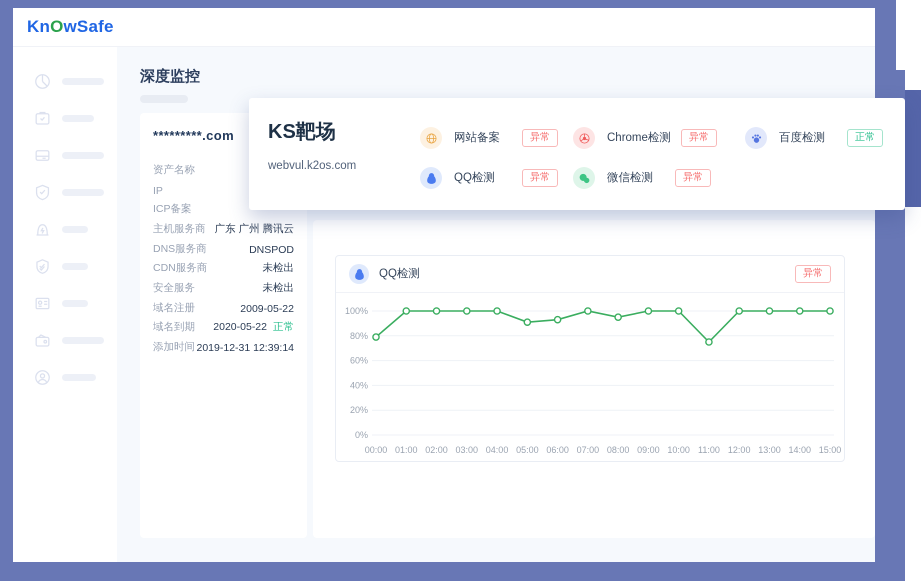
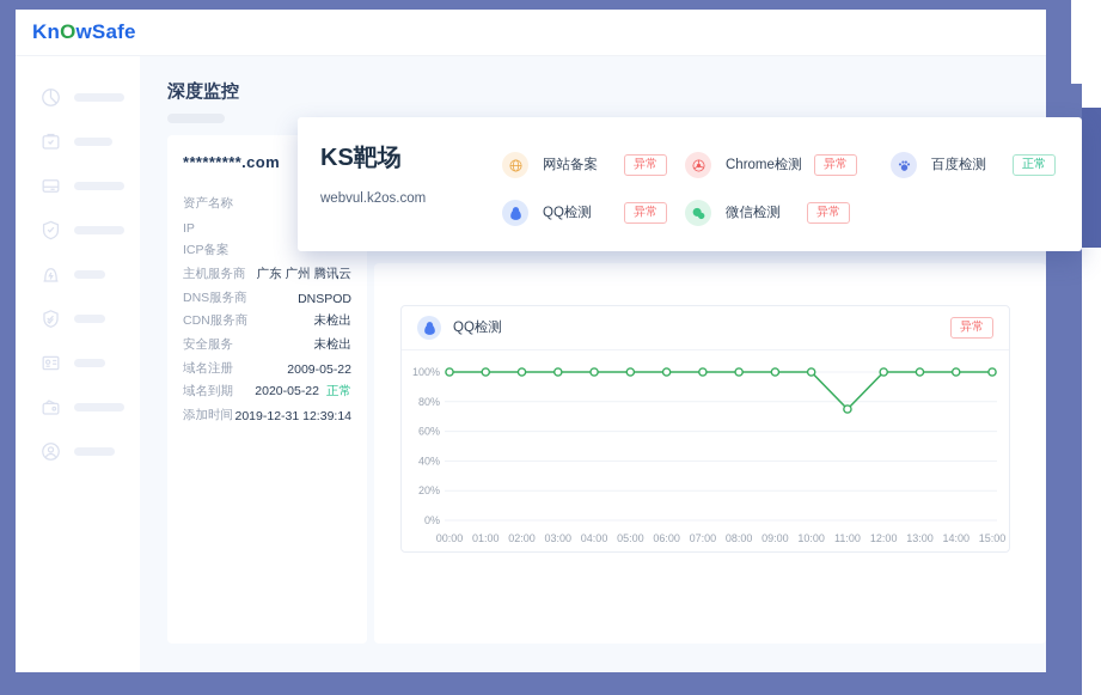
00:00: 79% -> 100%
05:00: 91% -> 100%
06:00: 93% -> 100%
08:00: 95% -> 100%
